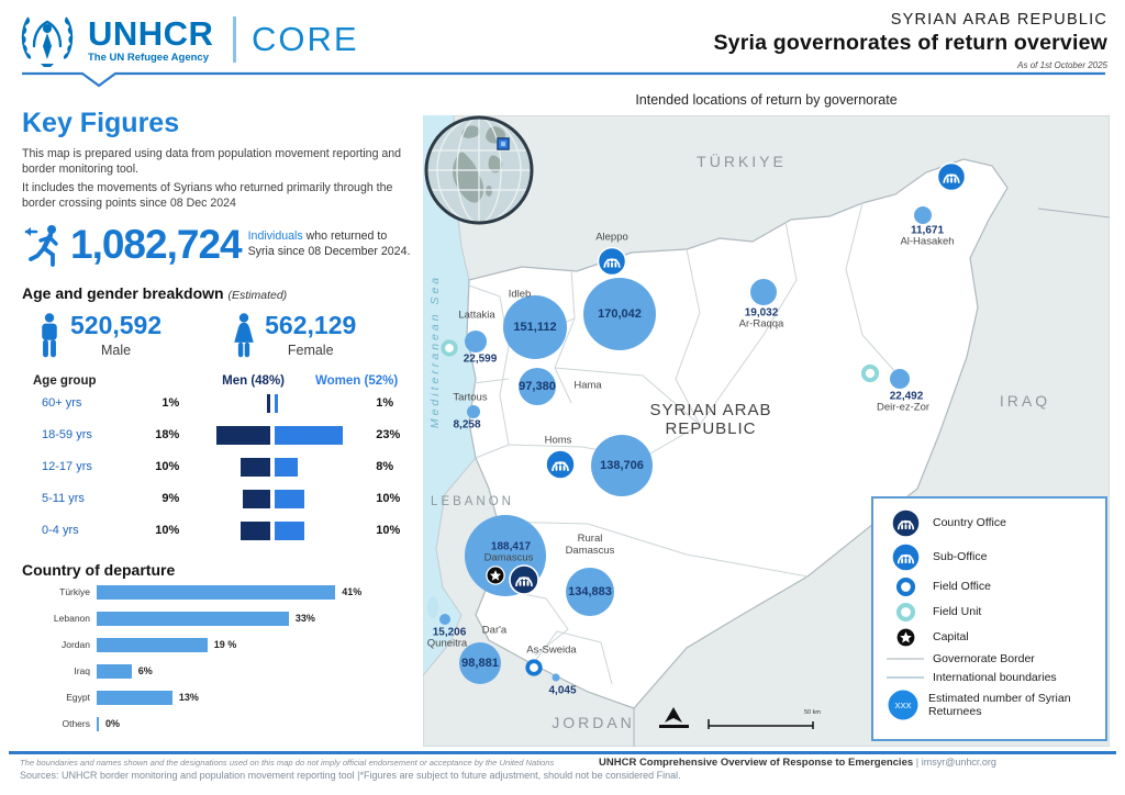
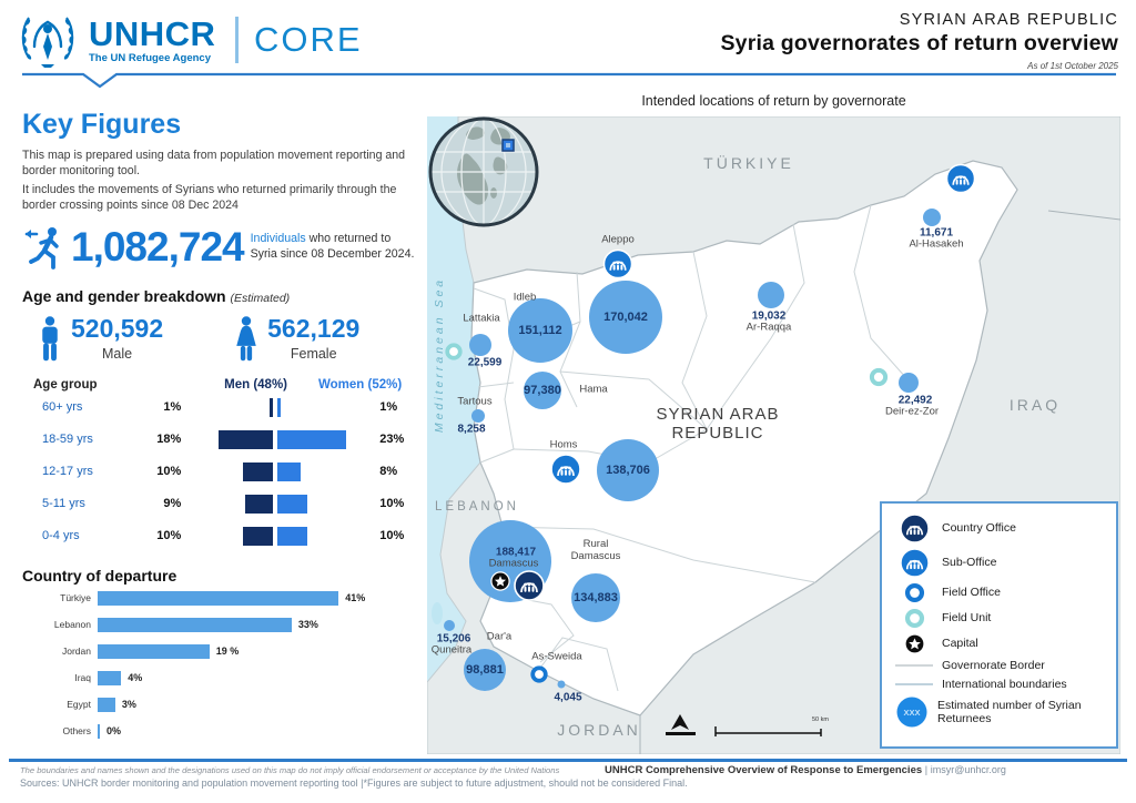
Country of departure/Iraq: 6% -> 4%
Country of departure/Egypt: 13% -> 3%
